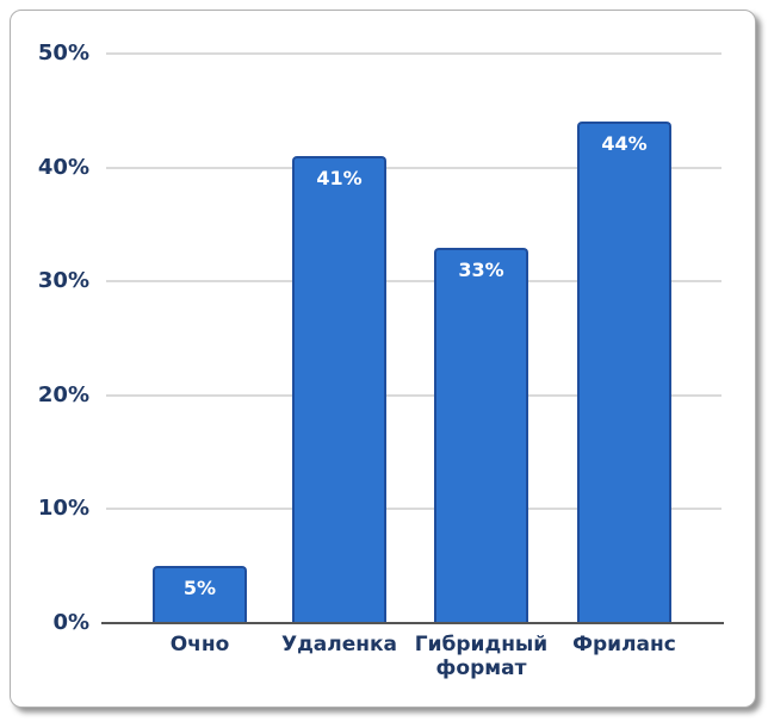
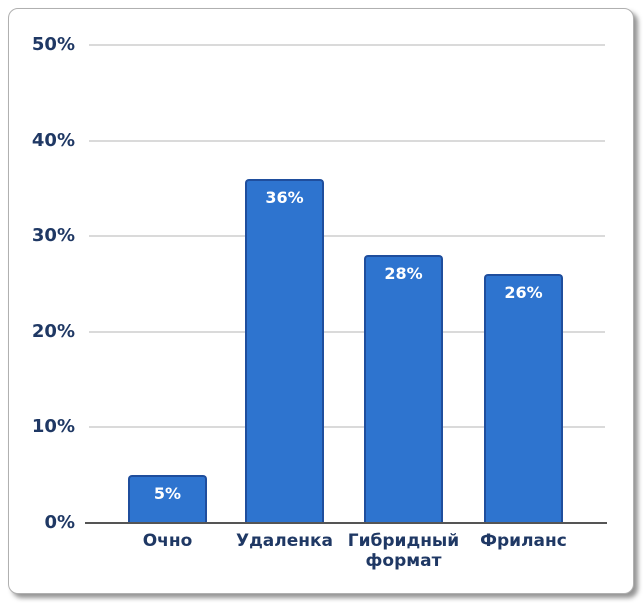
Удаленка: 41% -> 36%
Гибридный формат: 33% -> 28%
Фриланс: 44% -> 26%
